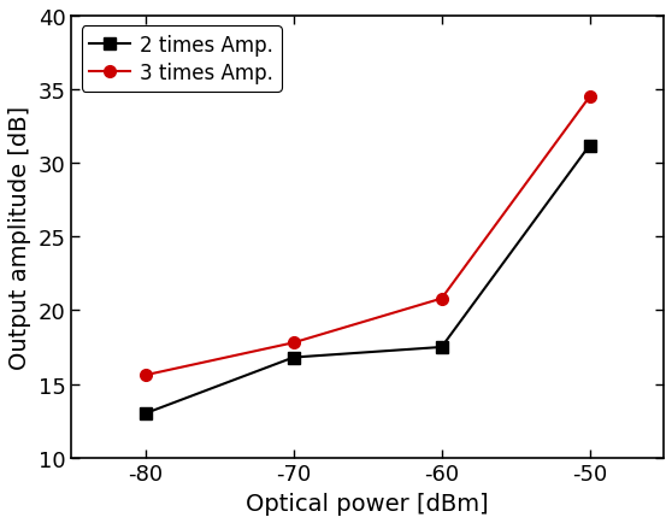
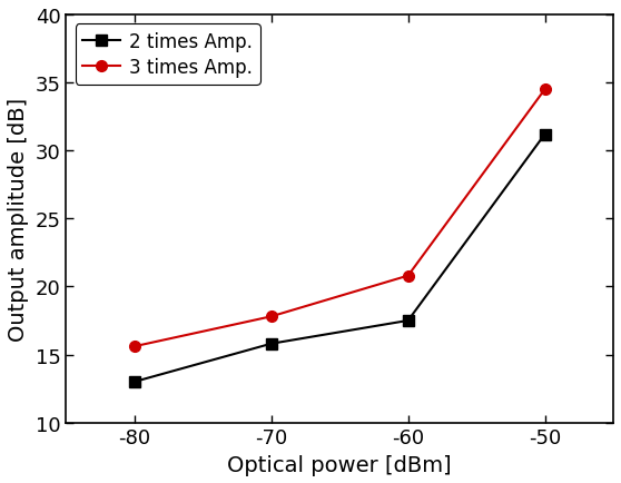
2 times Amp./-70: 16.8 -> 15.8
